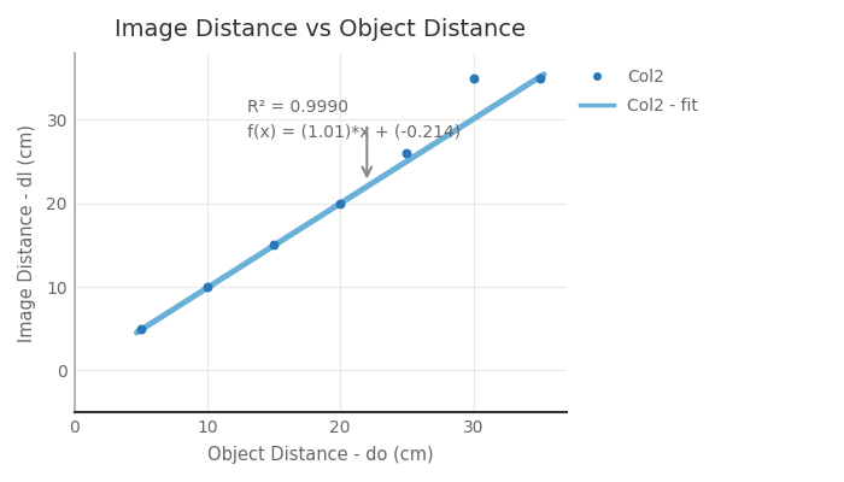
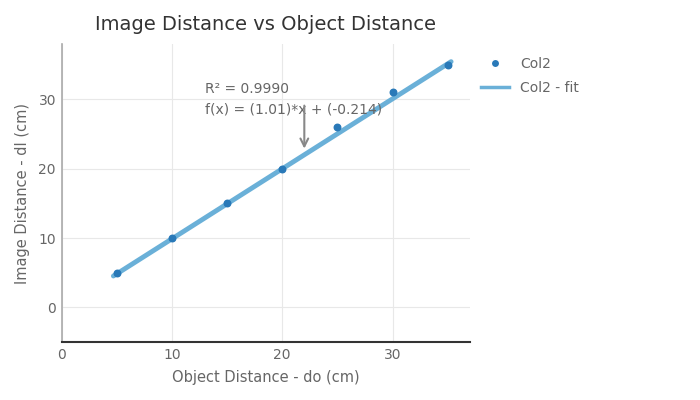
Col2/30: 35 -> 31
